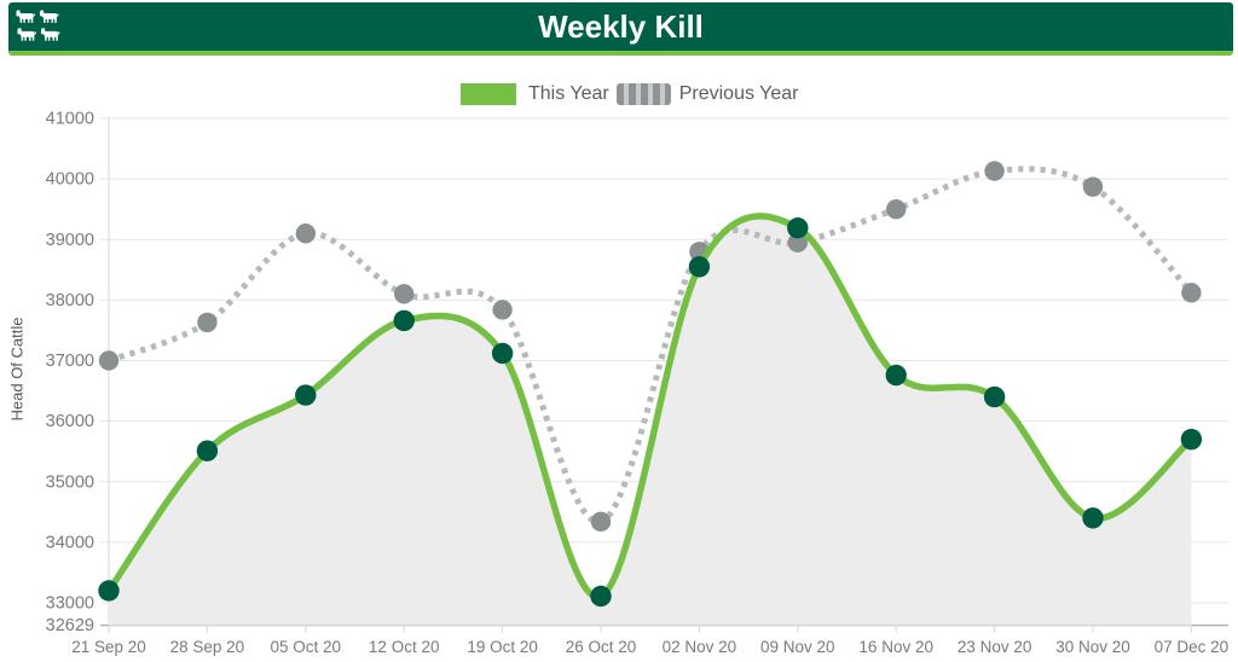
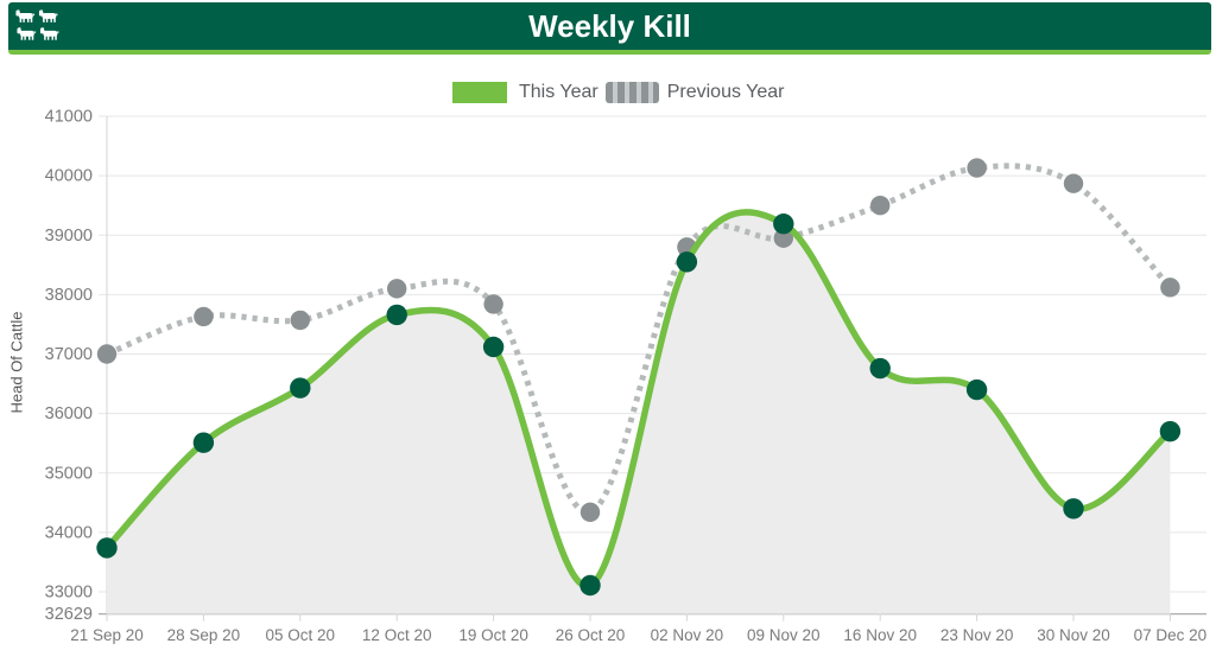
This Year/21 Sep 20: 33200 -> 33700
Previous Year/05 Oct 20: 39100 -> 37600
